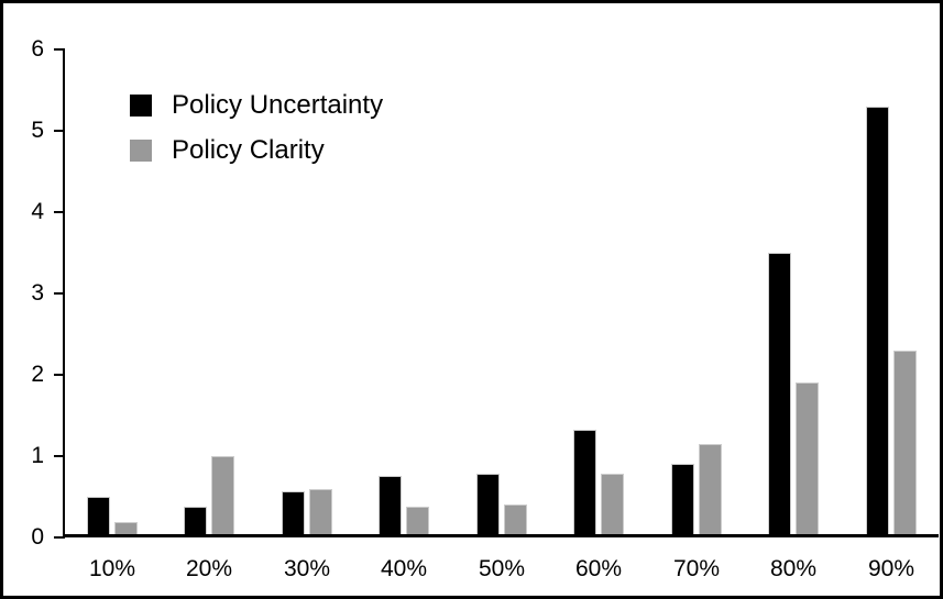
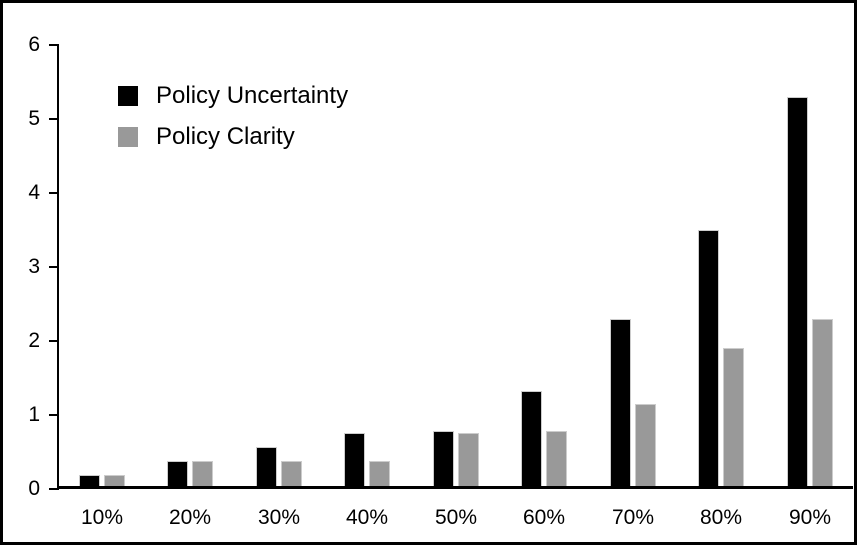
Policy Uncertainty/10%: 0.5 -> 0.2
Policy Clarity/20%: 1.0 -> 0.4
Policy Clarity/30%: 0.6 -> 0.4
Policy Clarity/50%: 0.4 -> 0.8
Policy Uncertainty/70%: 0.9 -> 2.3
